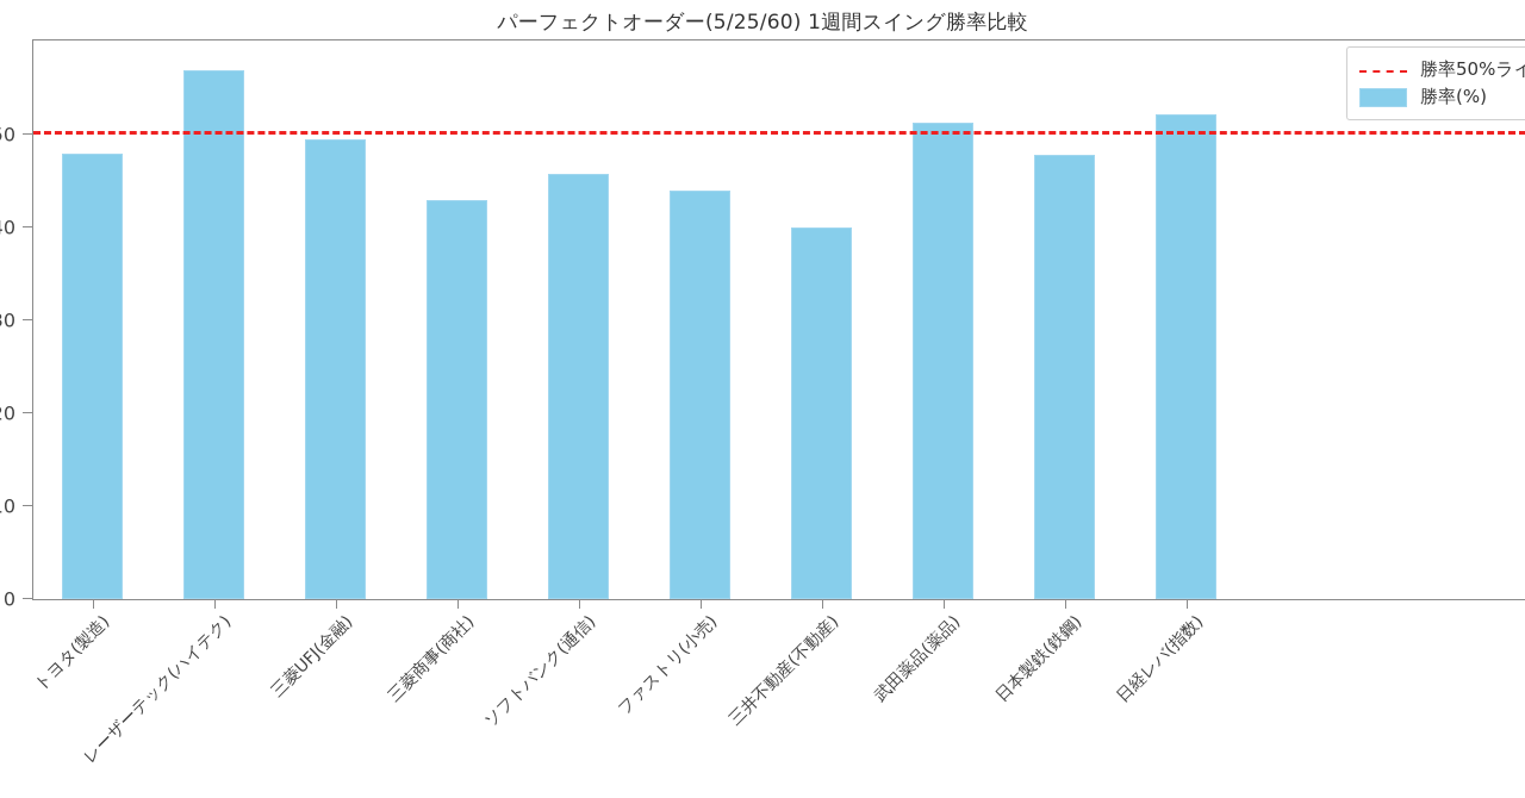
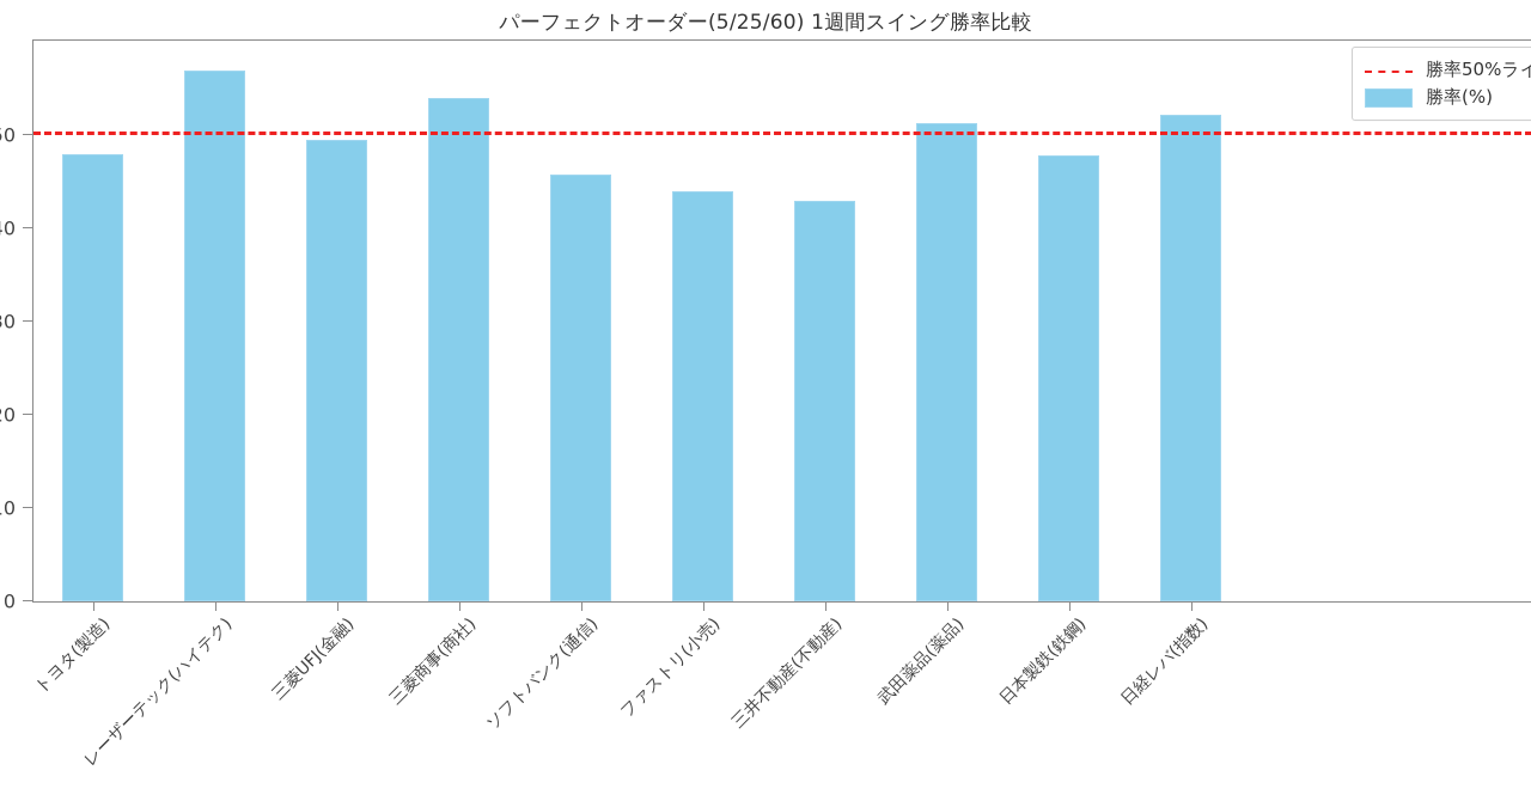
三菱商事(商社): 43 -> 54
三井不動産(不動産): 40 -> 43
